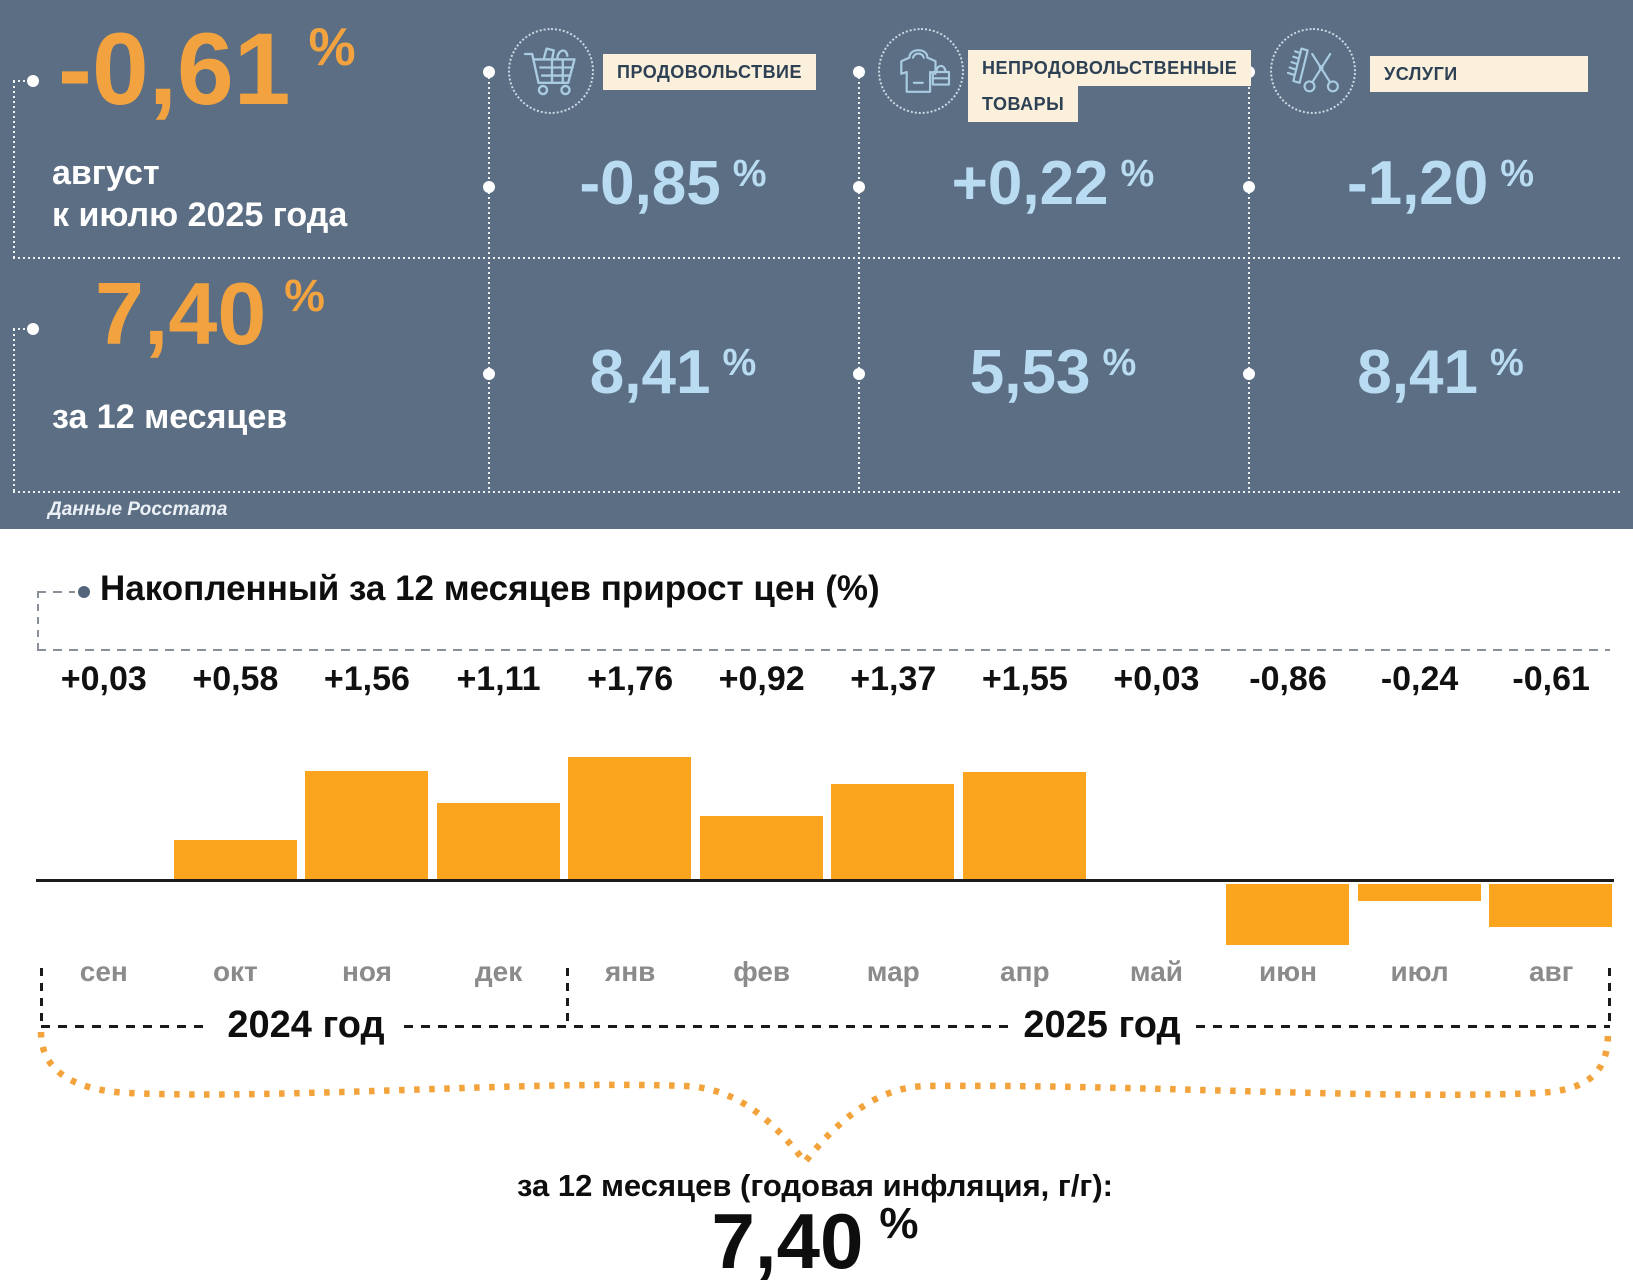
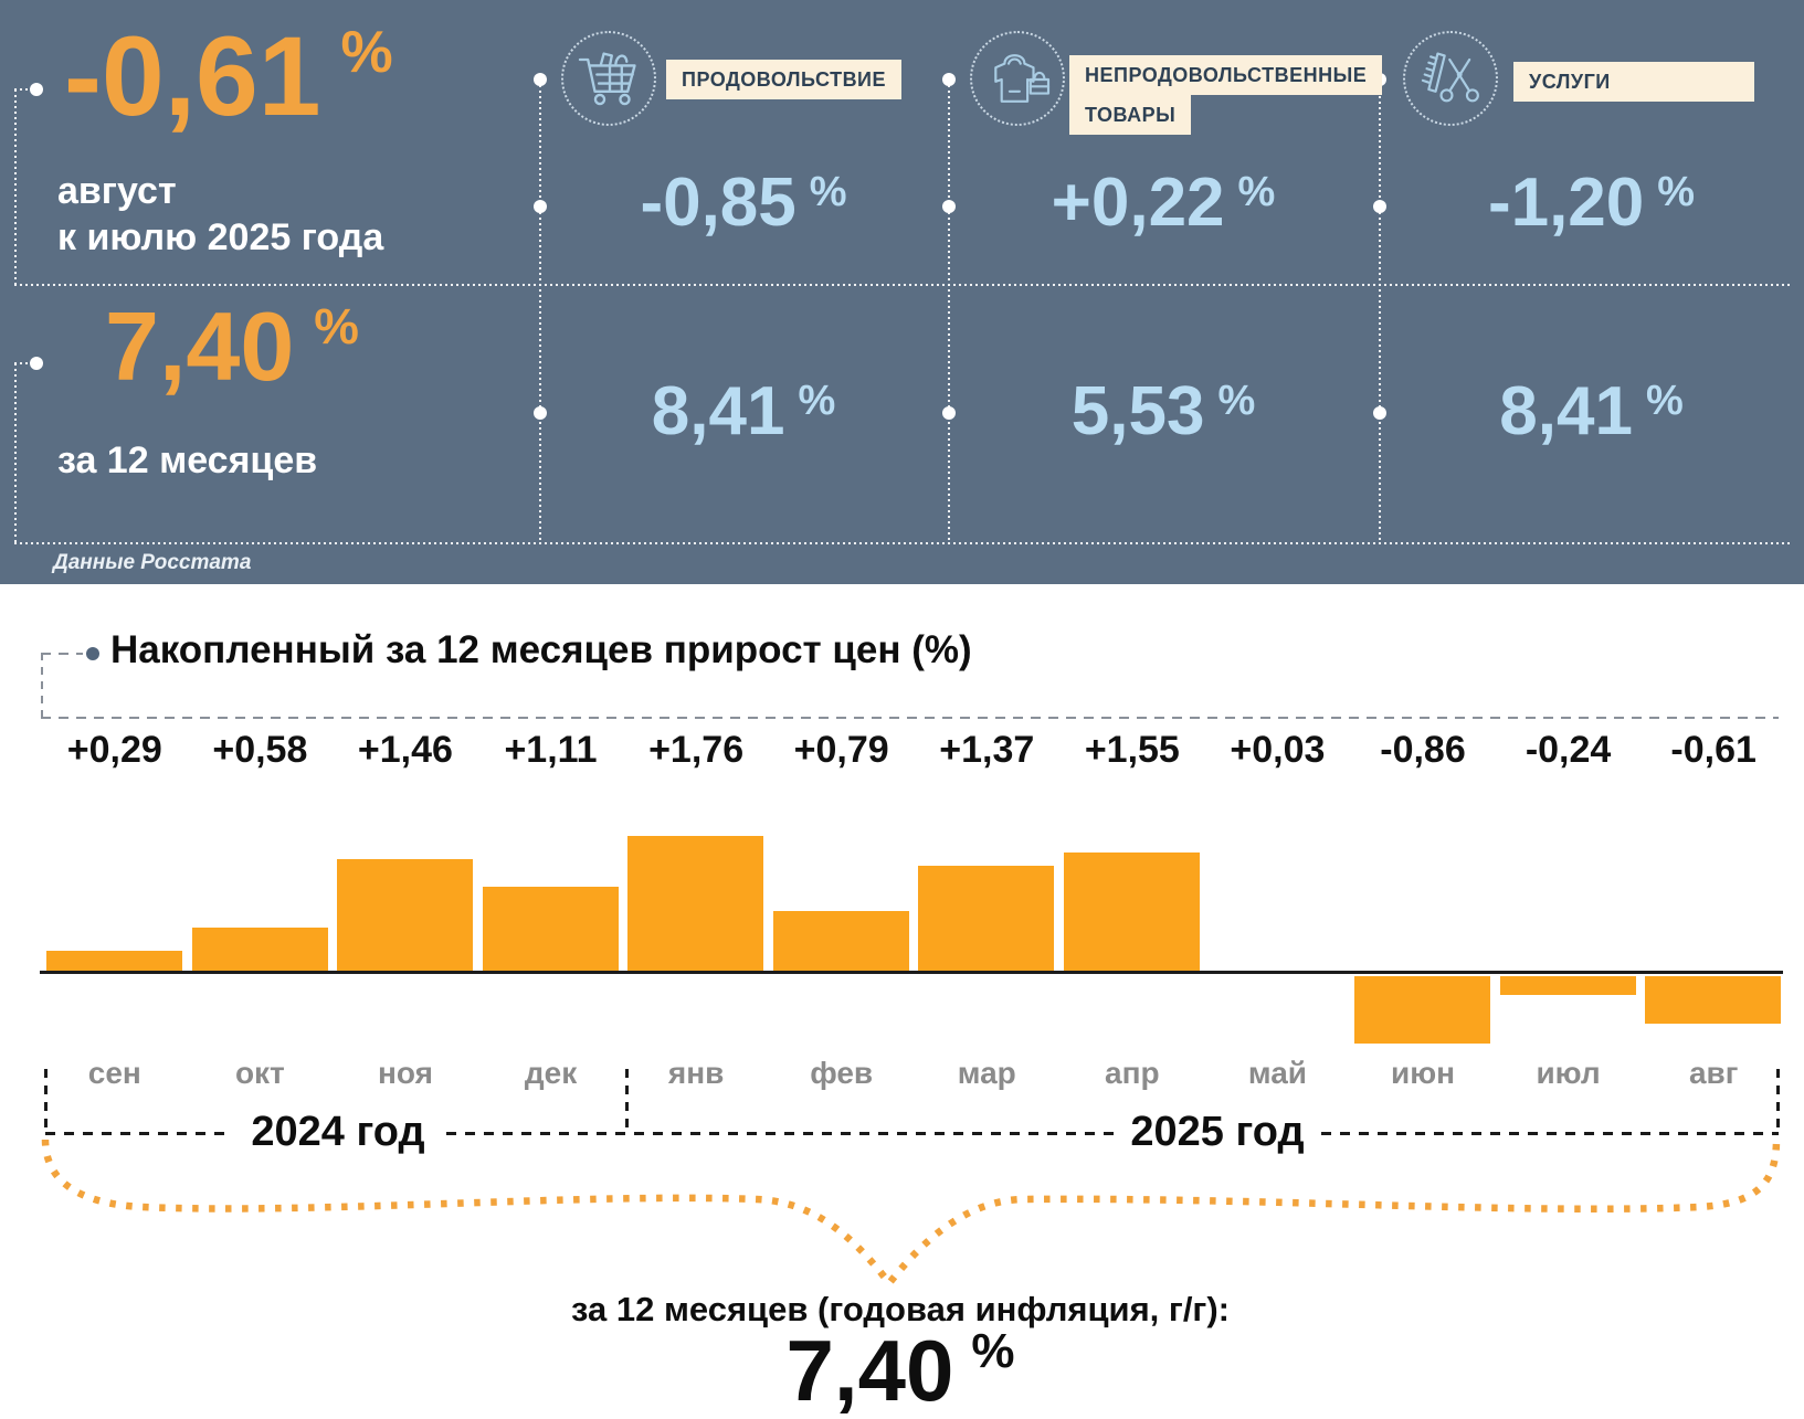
сен: +0,03 -> +0,29
ноя: +1,56 -> +1,46
фев: +0,92 -> +0,79
